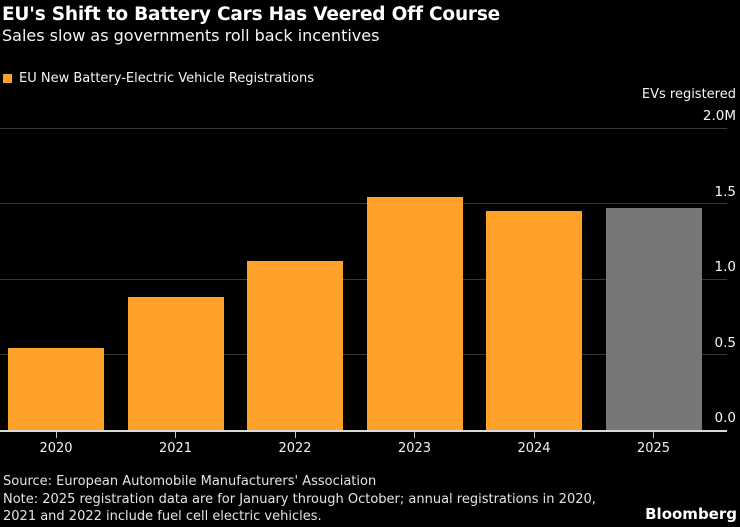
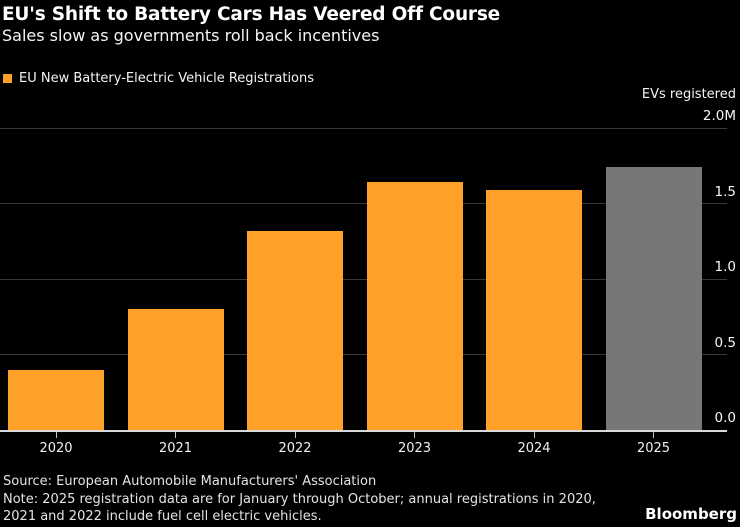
2020: 0.54M -> 0.40M
2021: 0.88M -> 0.80M
2022: 1.12M -> 1.32M
2023: 1.54M -> 1.64M
2024: 1.45M -> 1.59M
2025: 1.47M -> 1.74M
